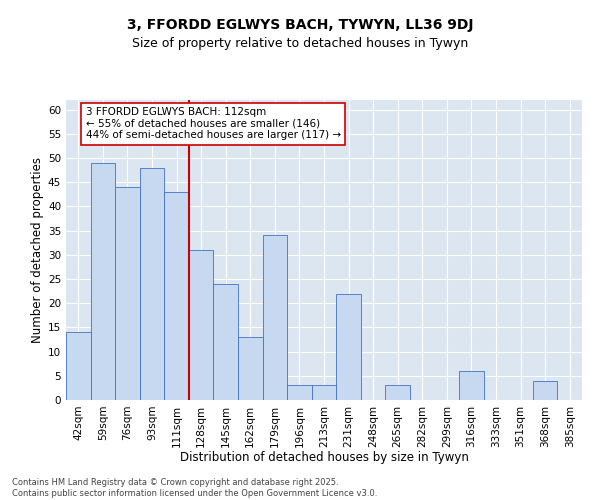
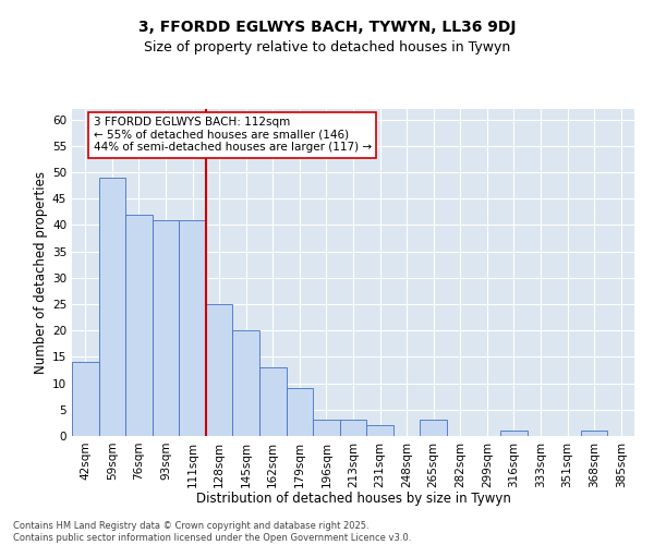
76sqm: 44 -> 42
93sqm: 48 -> 41
111sqm: 43 -> 41
128sqm: 31 -> 25
145sqm: 24 -> 20
179sqm: 34 -> 9
231sqm: 22 -> 2
316sqm: 6 -> 1
368sqm: 4 -> 1
